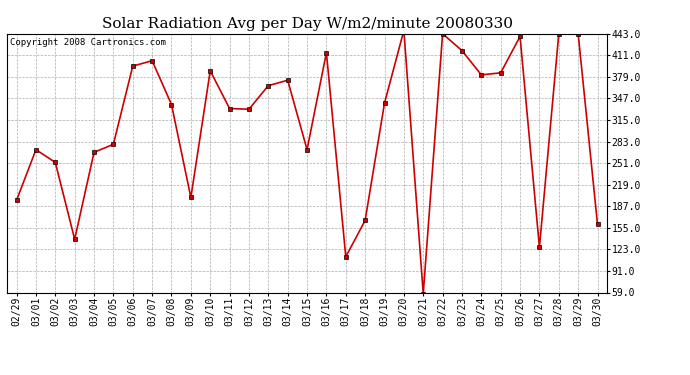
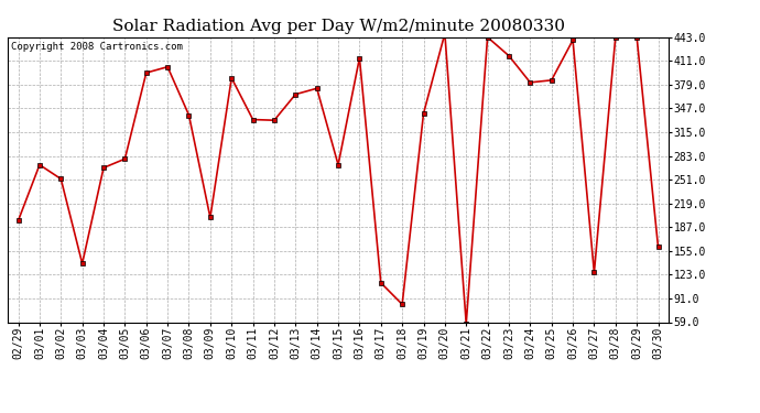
03/18: 166 -> 83
